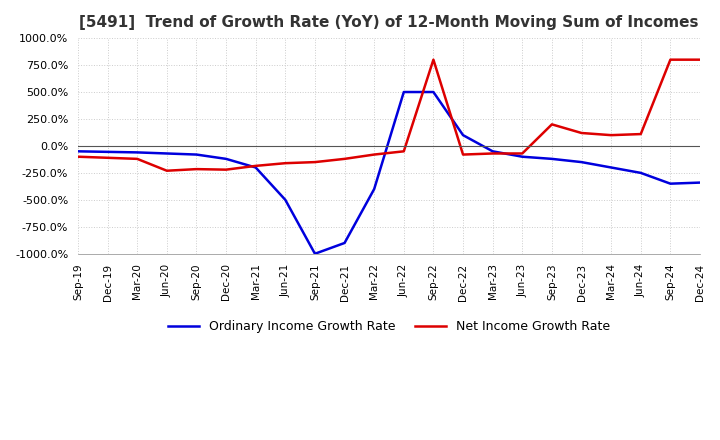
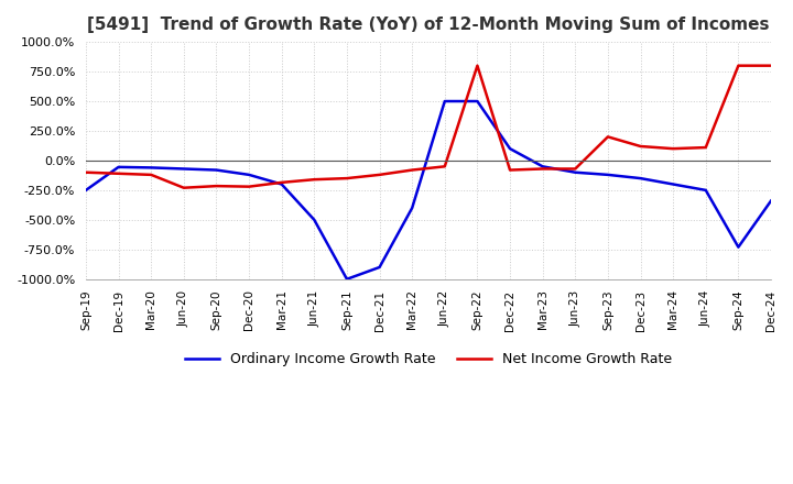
Ordinary Income Growth Rate/Sep-19: -50% -> -250%
Ordinary Income Growth Rate/Sep-24: -350% -> -730%
